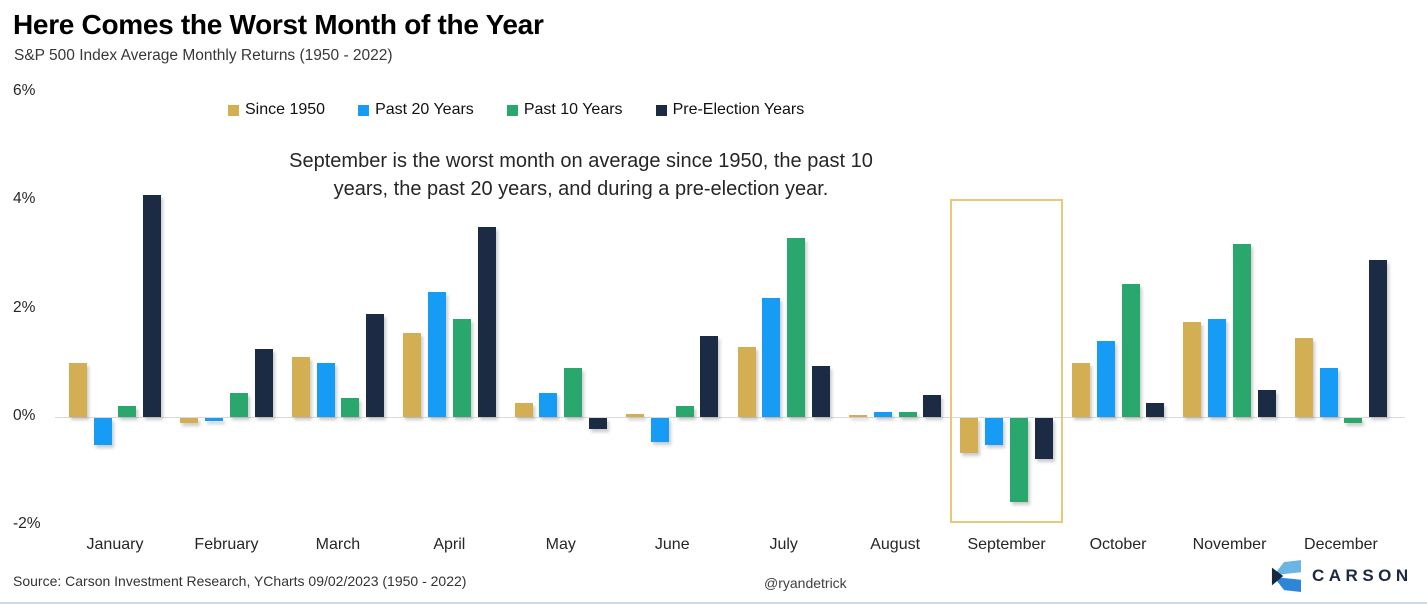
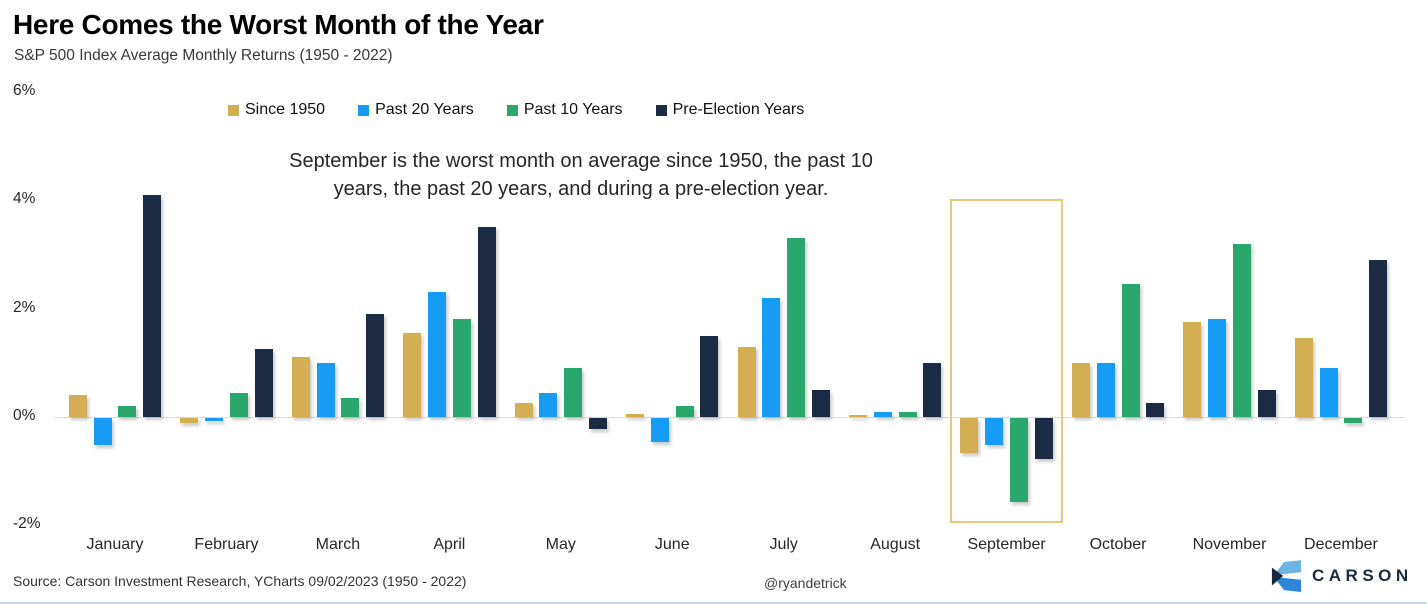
Since 1950/January: 1.0% -> 0.4%
Pre-Election Years/July: 0.9% -> 0.5%
Pre-Election Years/August: 0.4% -> 1.0%
Past 20 Years/October: 1.4% -> 1.0%
